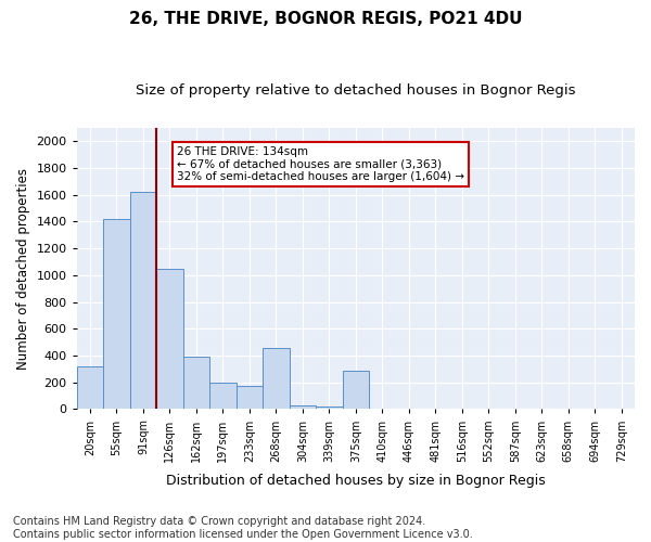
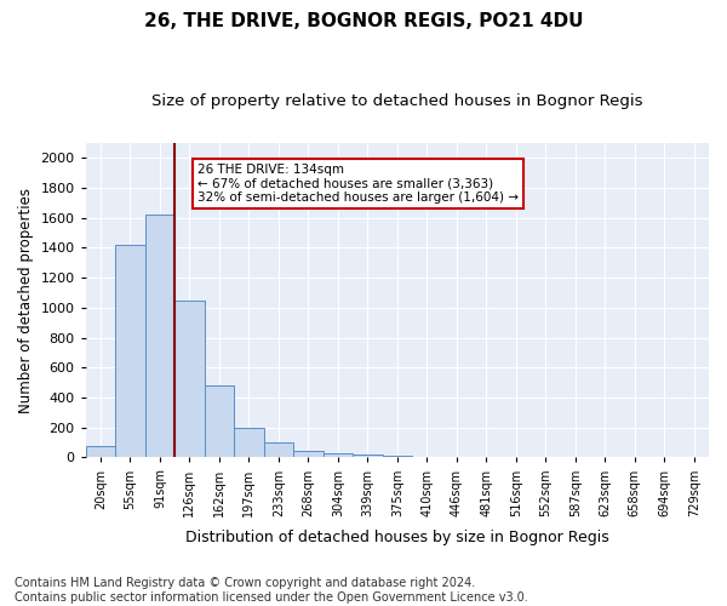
20sqm: 320 -> 80
162sqm: 390 -> 480
233sqm: 170 -> 100
268sqm: 460 -> 40
375sqm: 290 -> 20
